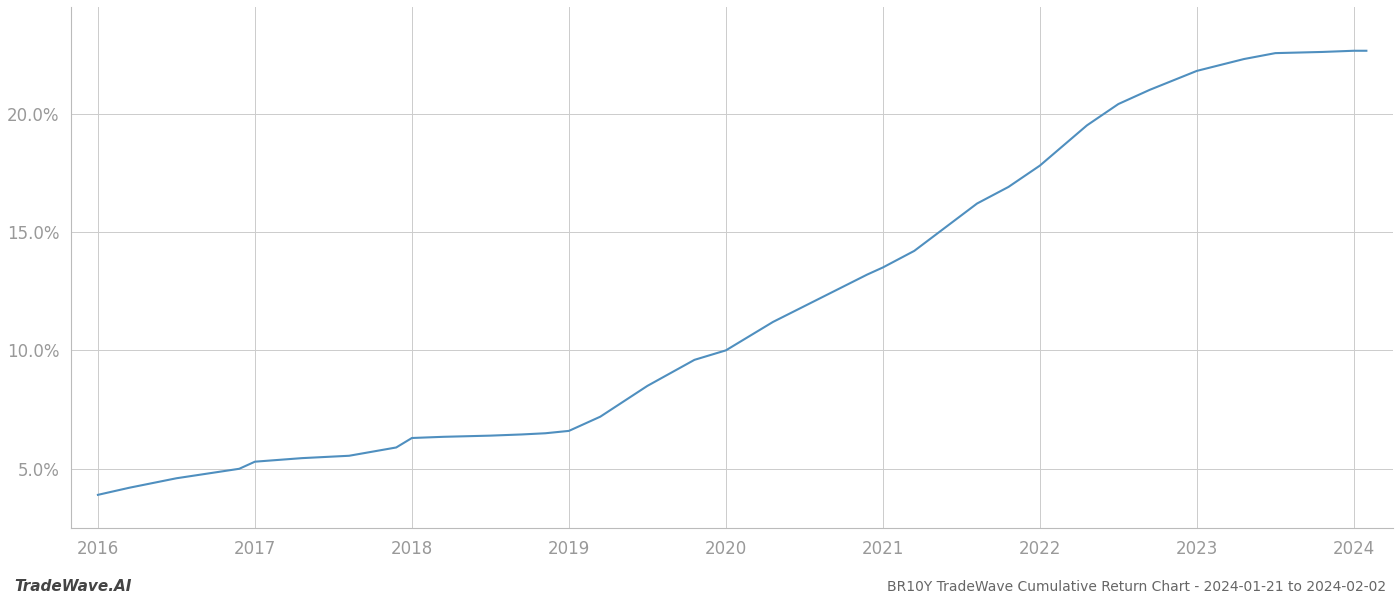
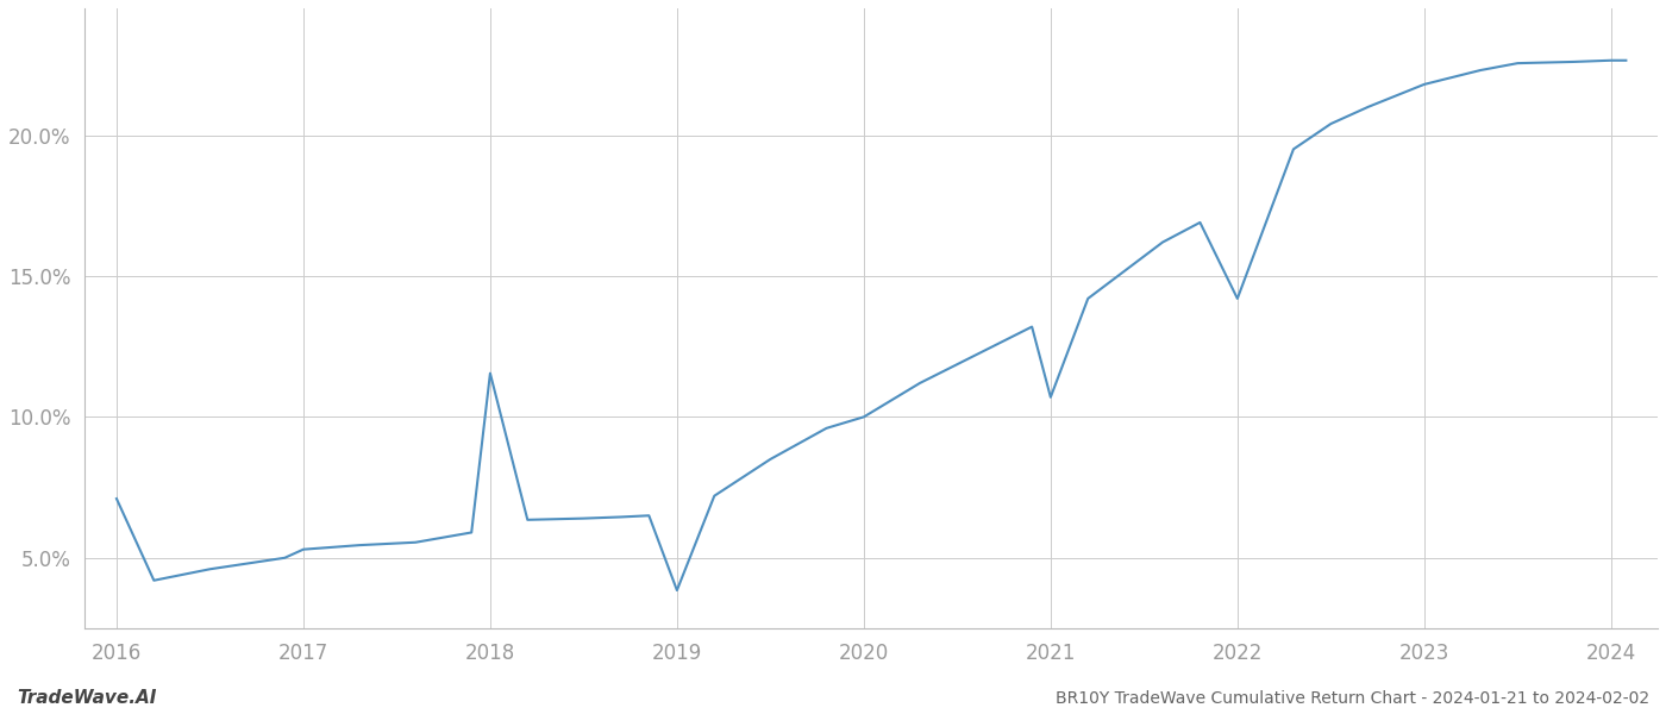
2016: 3.90% -> 7.10%
2018: 6.30% -> 11.55%
2019: 6.60% -> 3.85%
2021: 13.50% -> 10.70%
2022: 17.80% -> 14.20%
